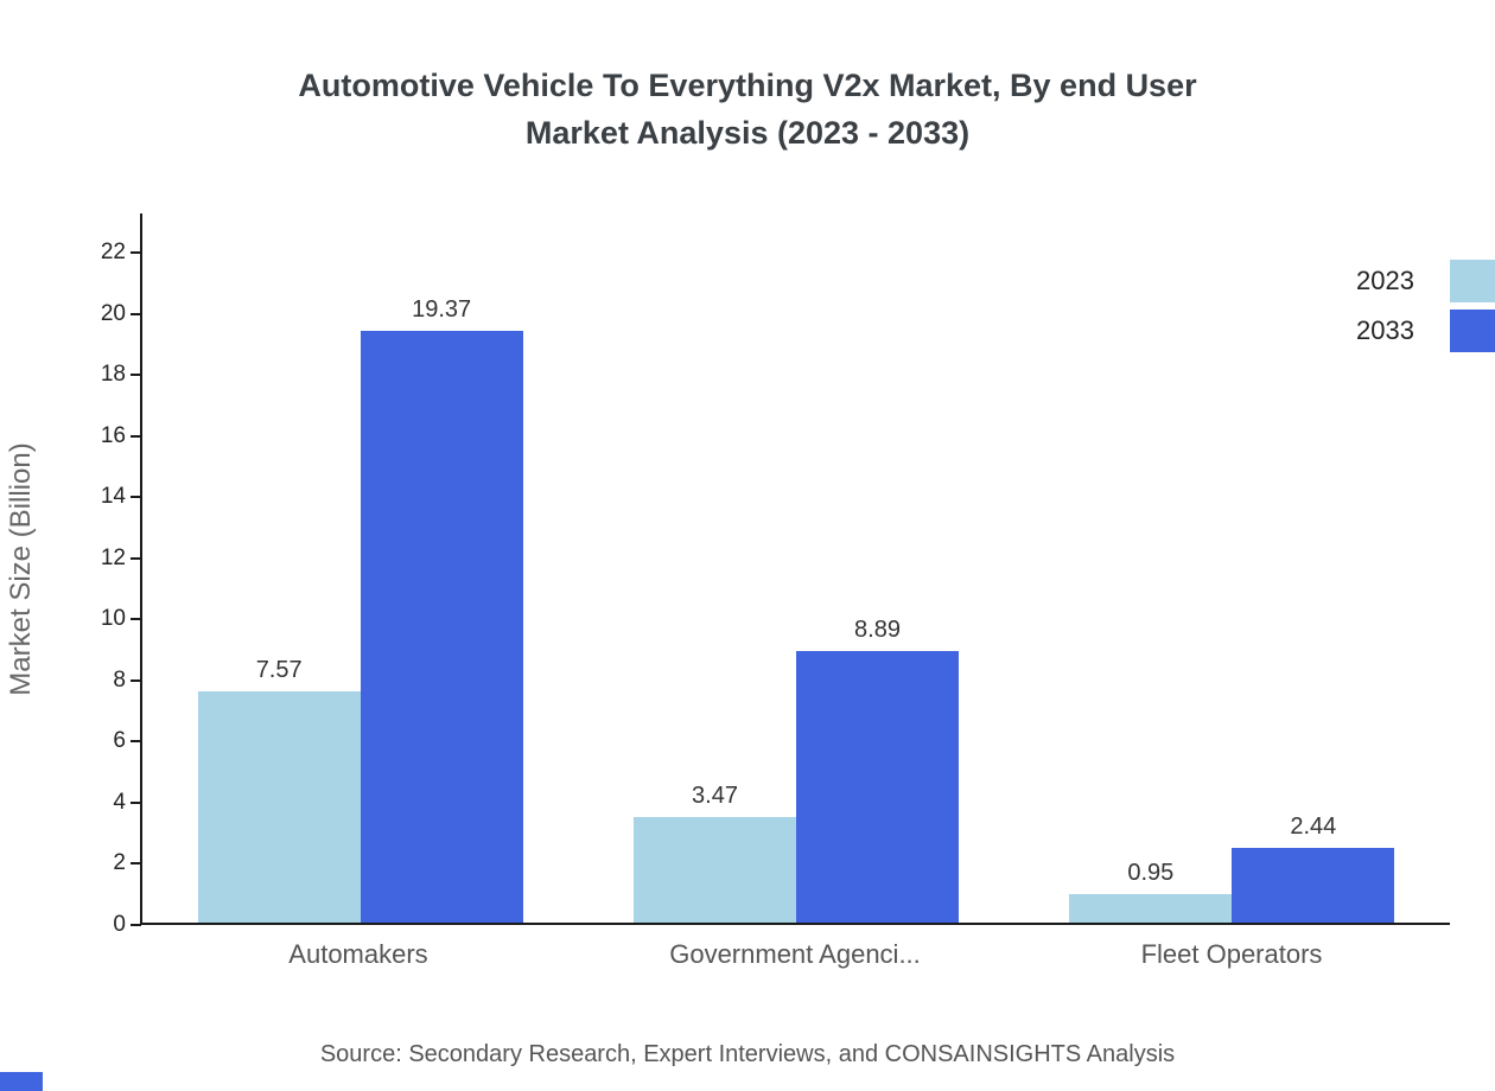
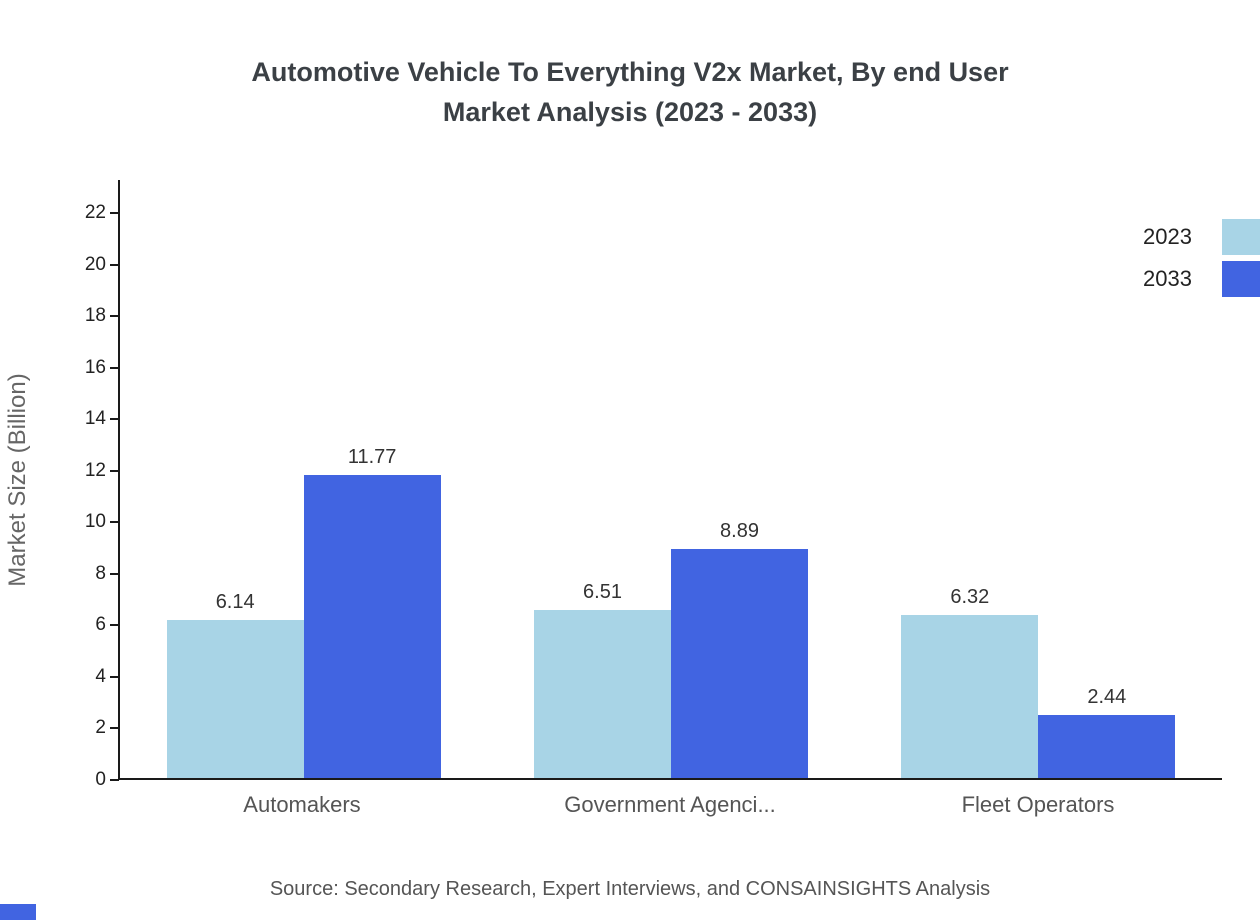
2023/Automakers: 7.57 -> 6.14
2033/Automakers: 19.37 -> 11.77
2023/Government Agenci...: 3.47 -> 6.51
2023/Fleet Operators: 0.95 -> 6.32
